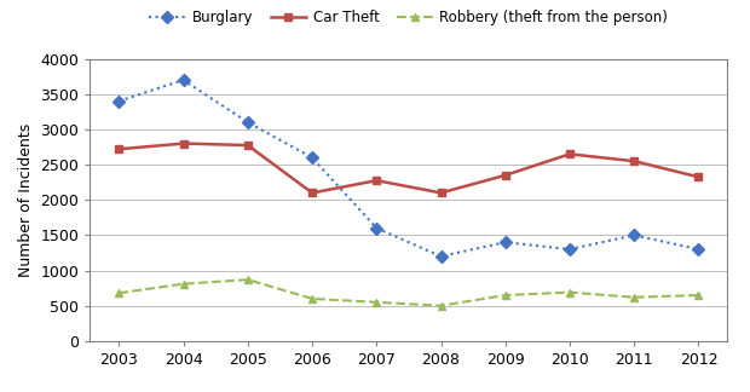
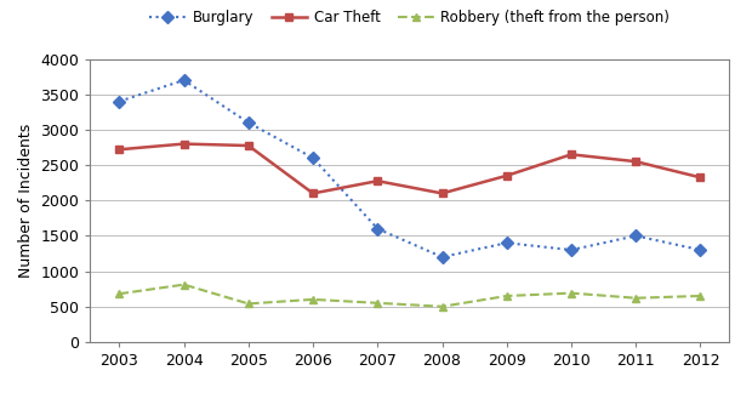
Robbery (theft from the person)/2005: 870 -> 540
